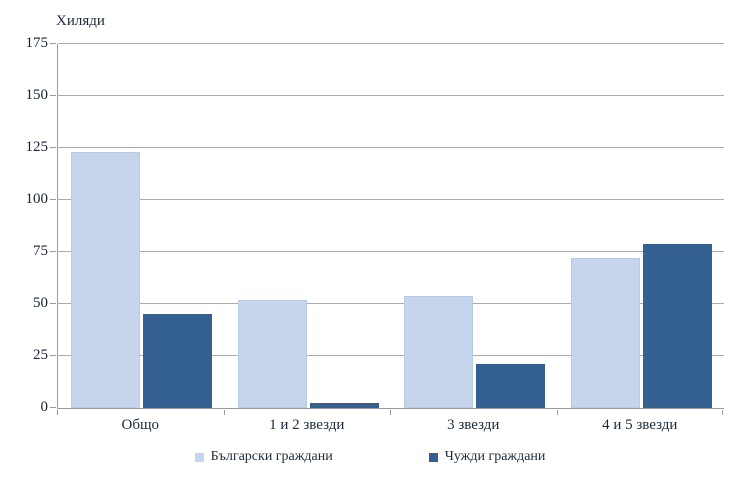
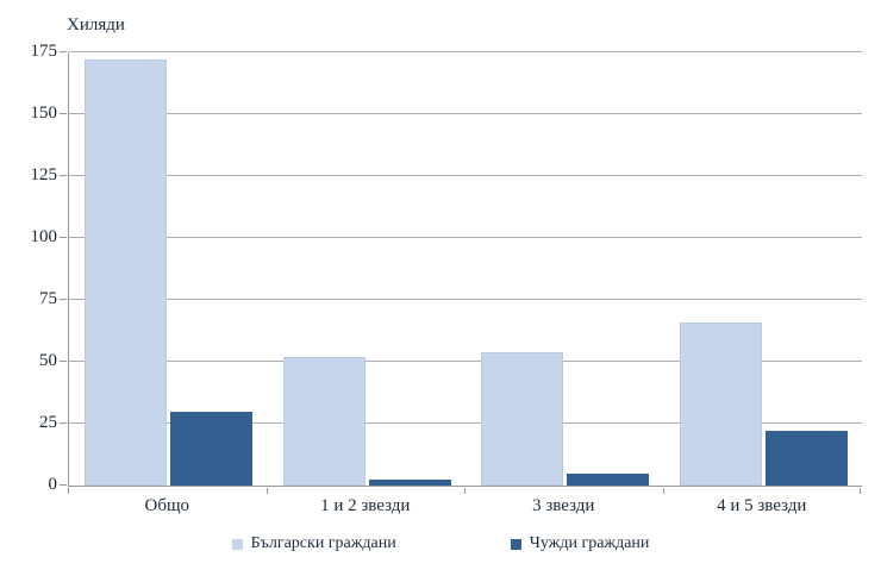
Български граждани/Общо: 123 -> 172
Чужди граждани/Общо: 45 -> 30
Чужди граждани/3 звезди: 21 -> 5
Български граждани/4 и 5 звезди: 72 -> 66
Чужди граждани/4 и 5 звезди: 79 -> 22
